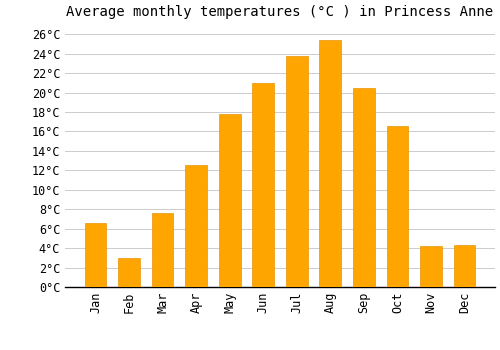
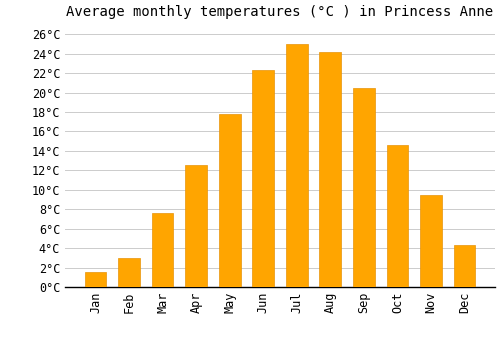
Jan: 6.6°C -> 1.5°C
Jun: 21.0°C -> 22.3°C
Jul: 23.8°C -> 25.0°C
Aug: 25.4°C -> 24.2°C
Oct: 16.6°C -> 14.6°C
Nov: 4.2°C -> 9.5°C
